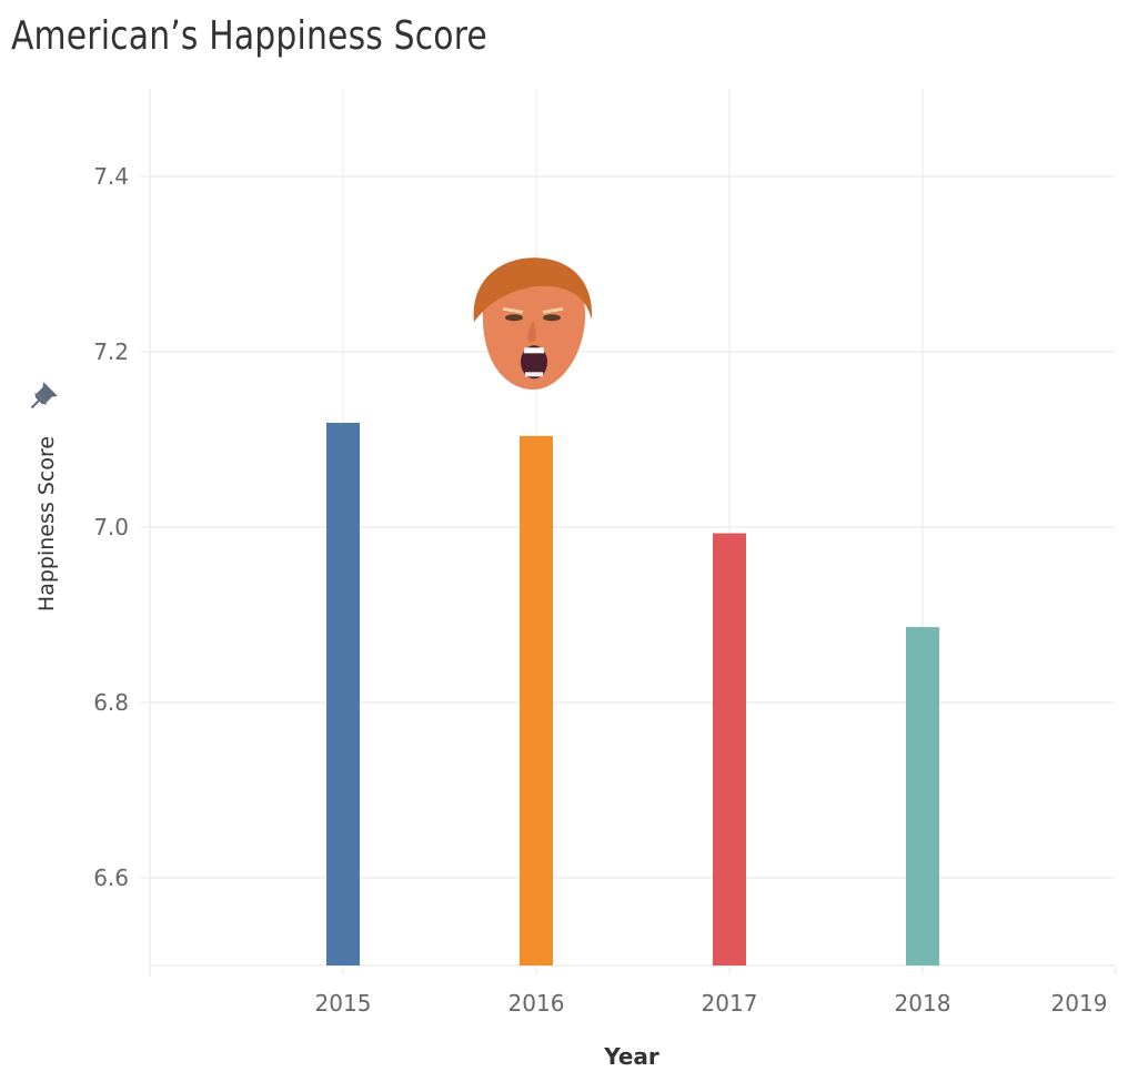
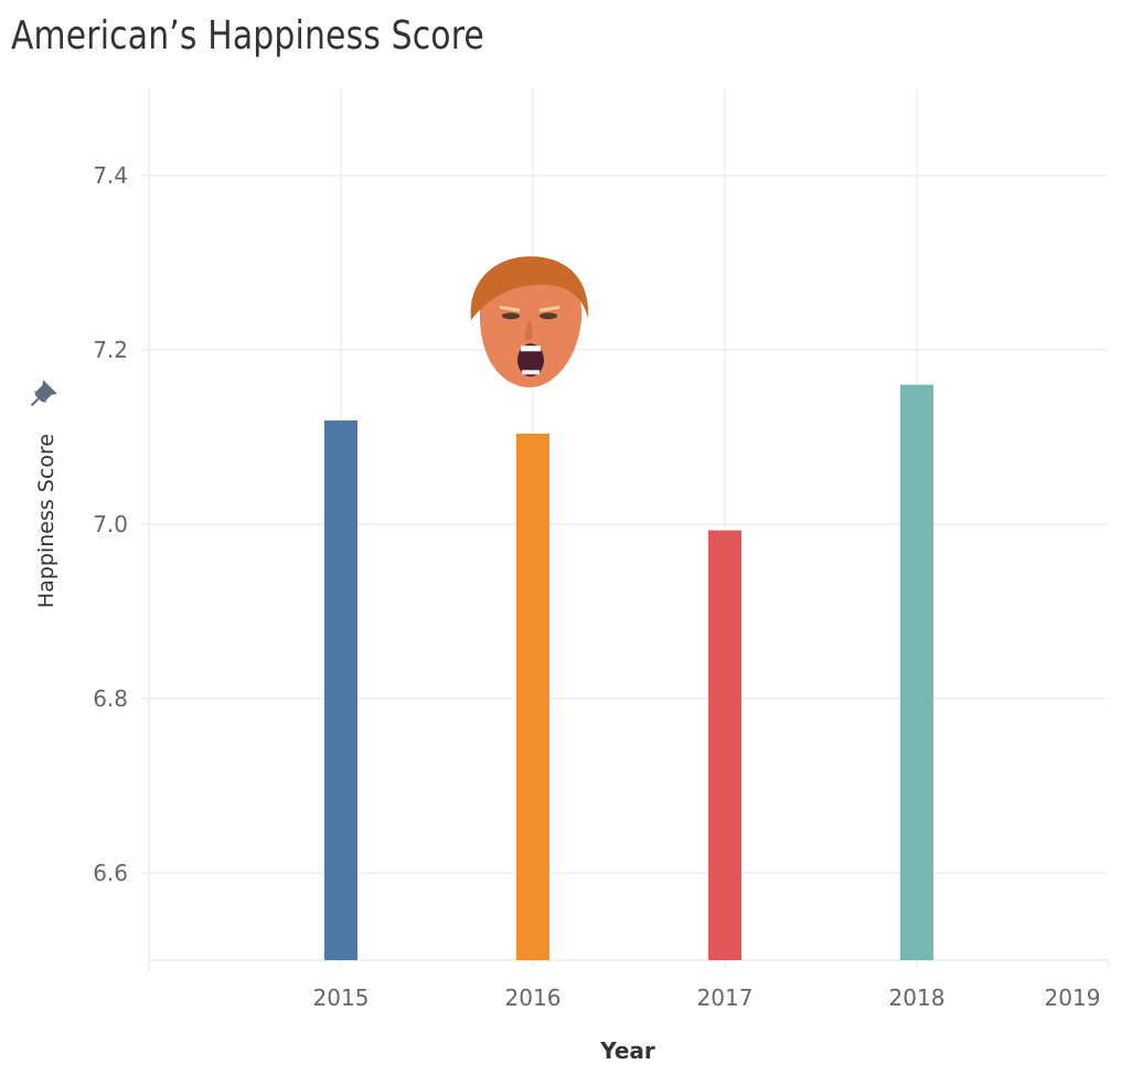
2018: 6.89 -> 7.16
